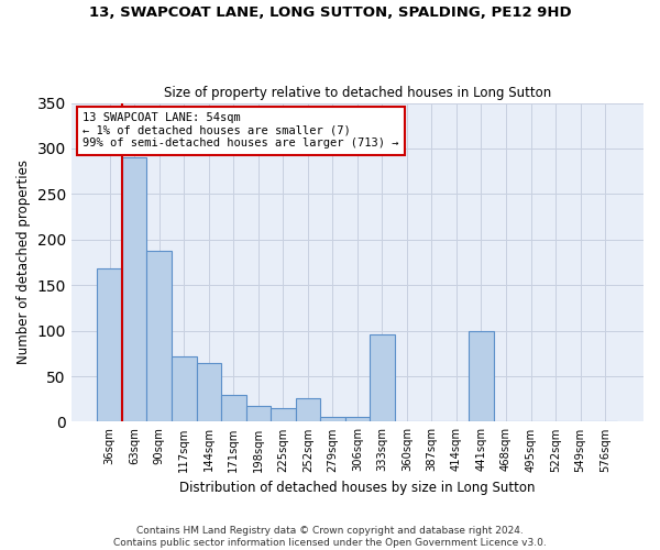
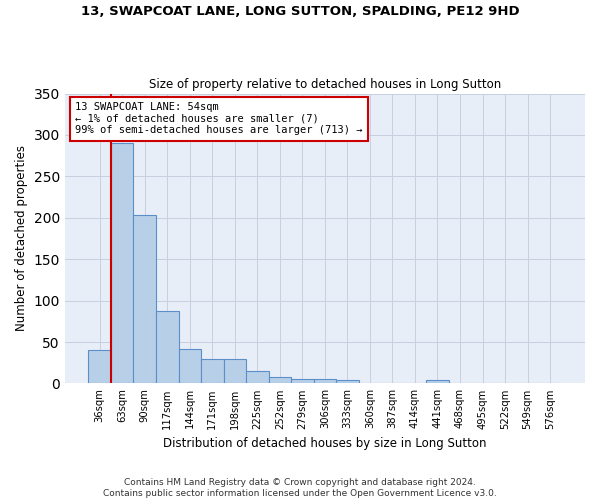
36sqm: 168 -> 40
90sqm: 188 -> 203
117sqm: 72 -> 87
144sqm: 64 -> 42
198sqm: 18 -> 30
252sqm: 26 -> 8
333sqm: 96 -> 4
441sqm: 100 -> 4
